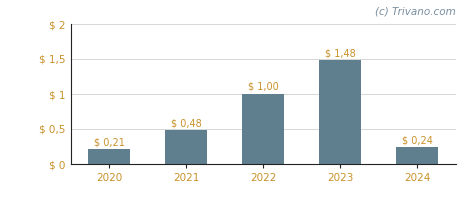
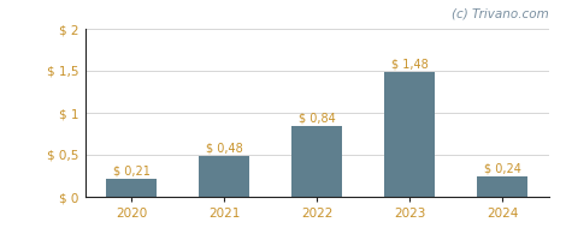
2022: 1,00 -> 0,84
